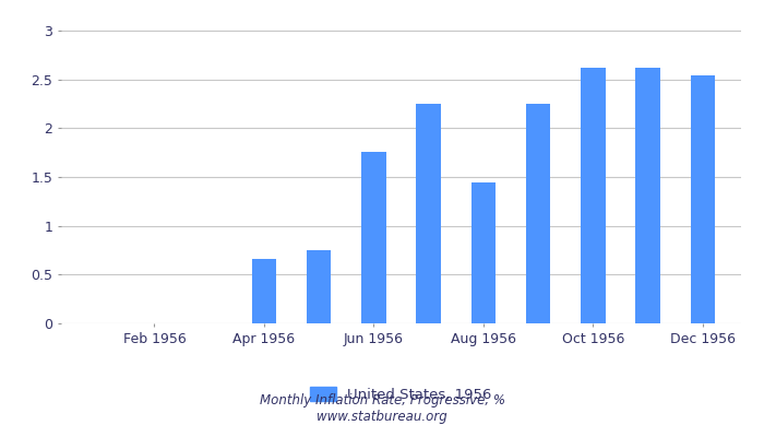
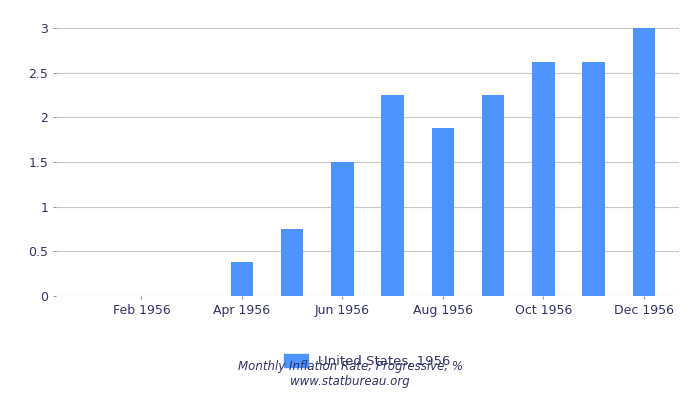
Apr 1956: 0.66 -> 0.38
Jun 1956: 1.76 -> 1.50
Aug 1956: 1.44 -> 1.88
Dec 1956: 2.54 -> 3.00
